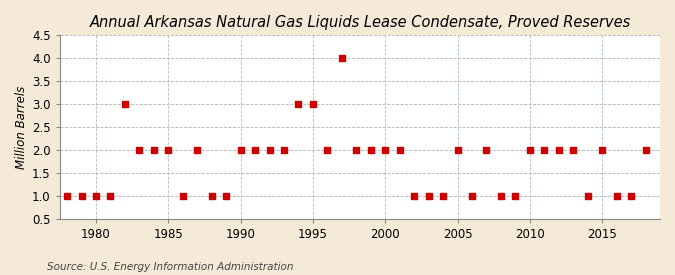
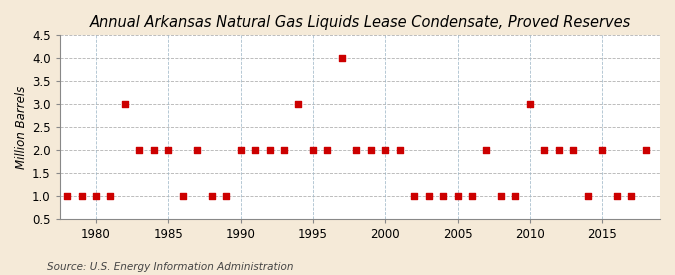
1995: 3 -> 2
2005: 2 -> 1
2010: 2 -> 3
